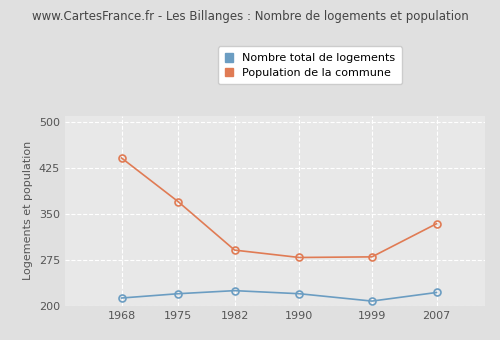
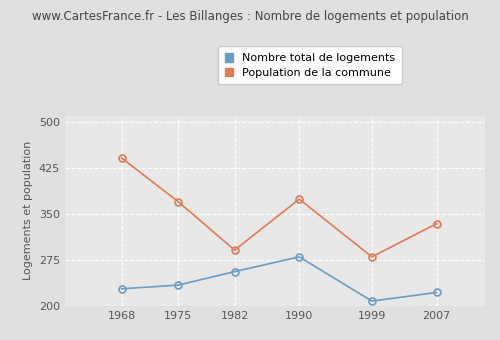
Nombre total de logements/1968: 213 -> 228
Nombre total de logements/1975: 220 -> 234
Nombre total de logements/1982: 225 -> 256
Nombre total de logements/1990: 220 -> 280
Population de la commune/1990: 279 -> 374
